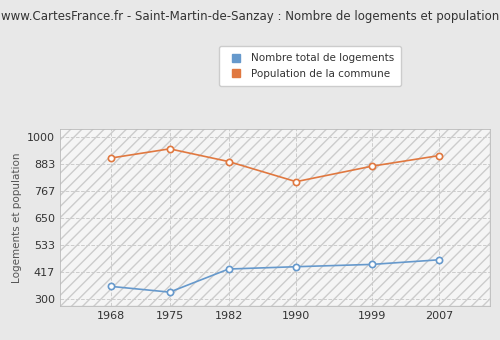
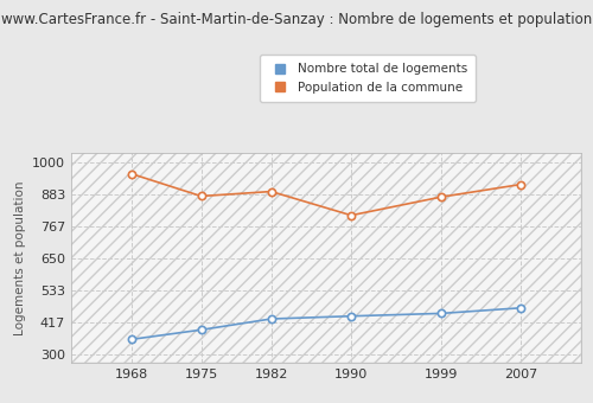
Population de la commune/1968: 910 -> 960
Nombre total de logements/1975: 330 -> 390
Population de la commune/1975: 950 -> 878
